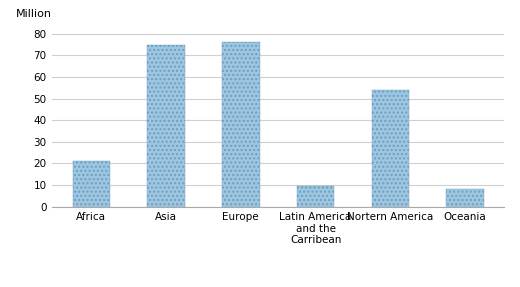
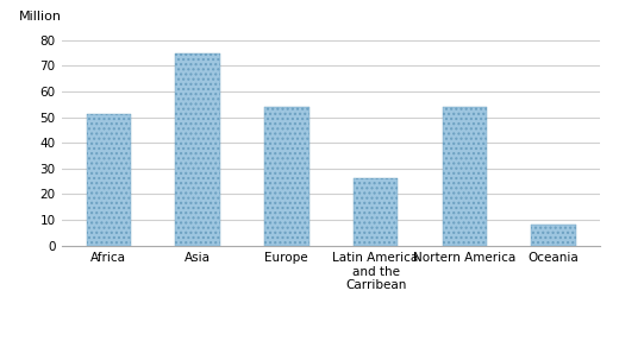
Africa: 21.0 -> 51.0
Europe: 76.0 -> 54.0
Latin America and the Carribean: 9.5 -> 26.0
